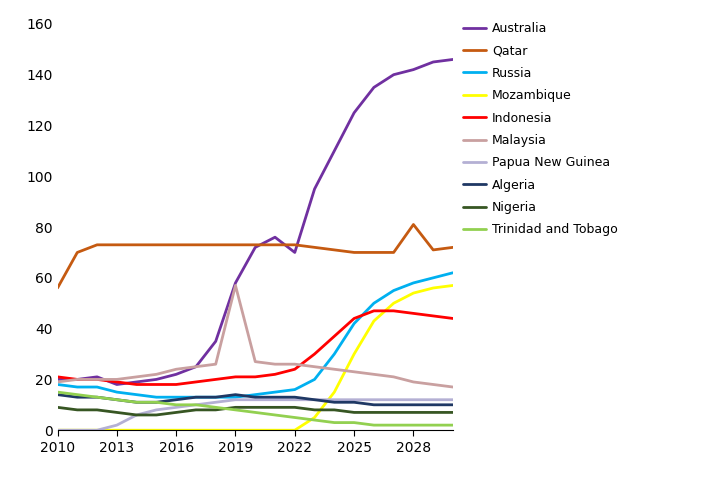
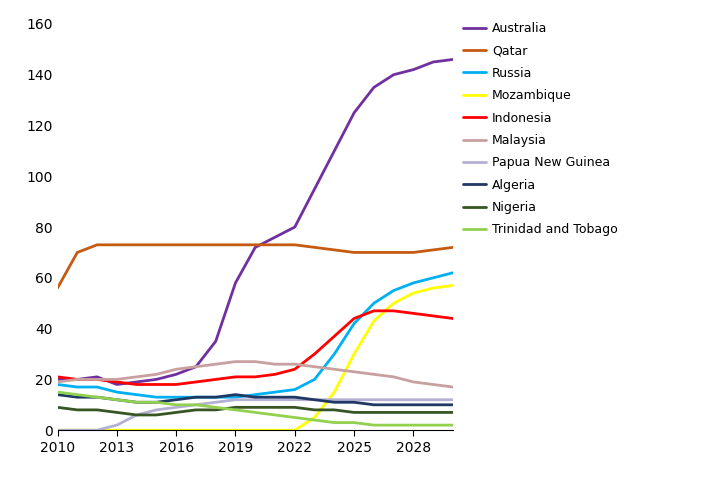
Malaysia/2019: 57 -> 27
Australia/2022: 70 -> 80
Qatar/2028: 81 -> 70
